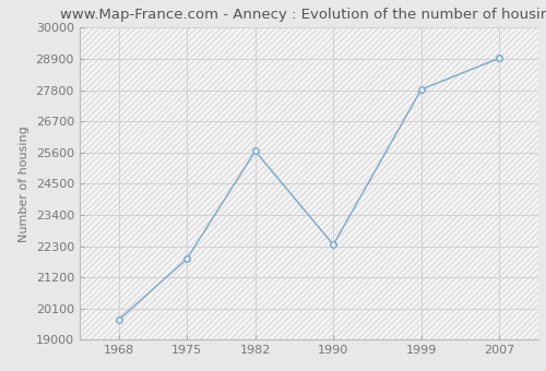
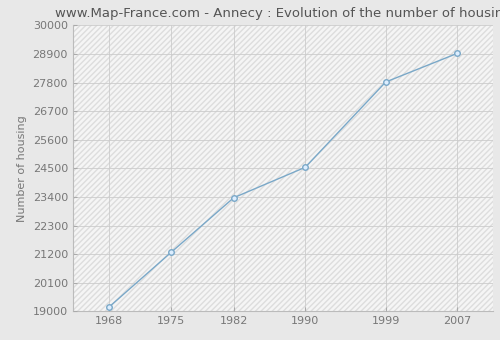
1968: 19700 -> 19150
1975: 21850 -> 21270
1982: 25650 -> 23370
1990: 22350 -> 24540
